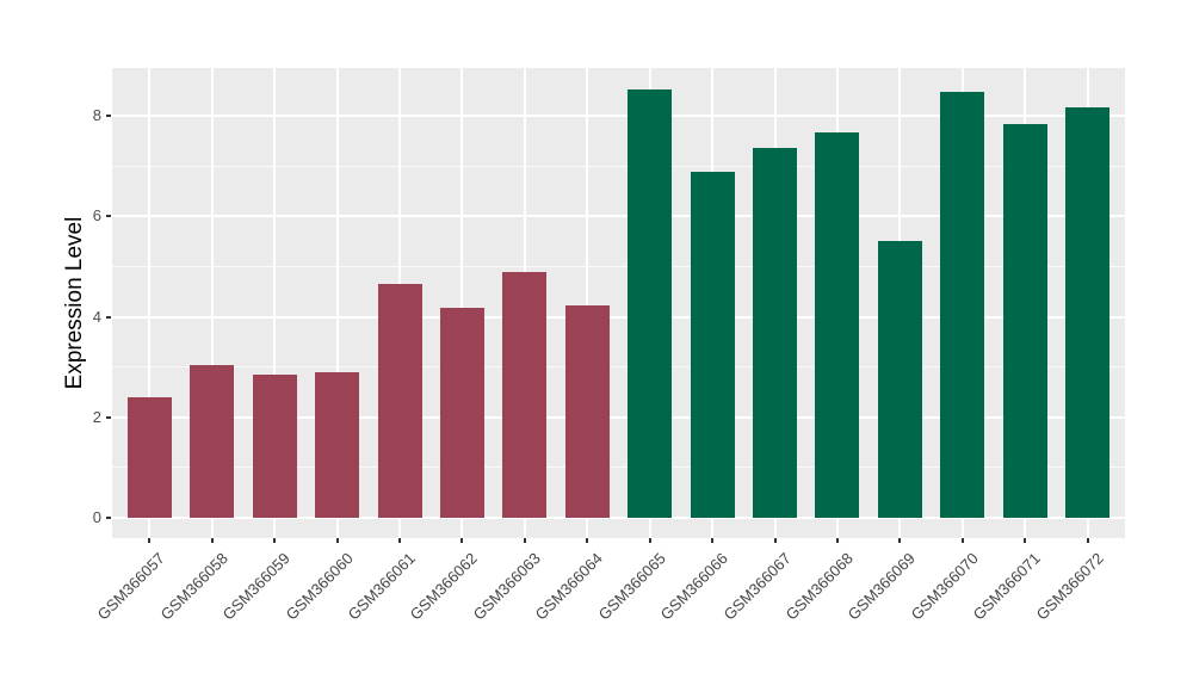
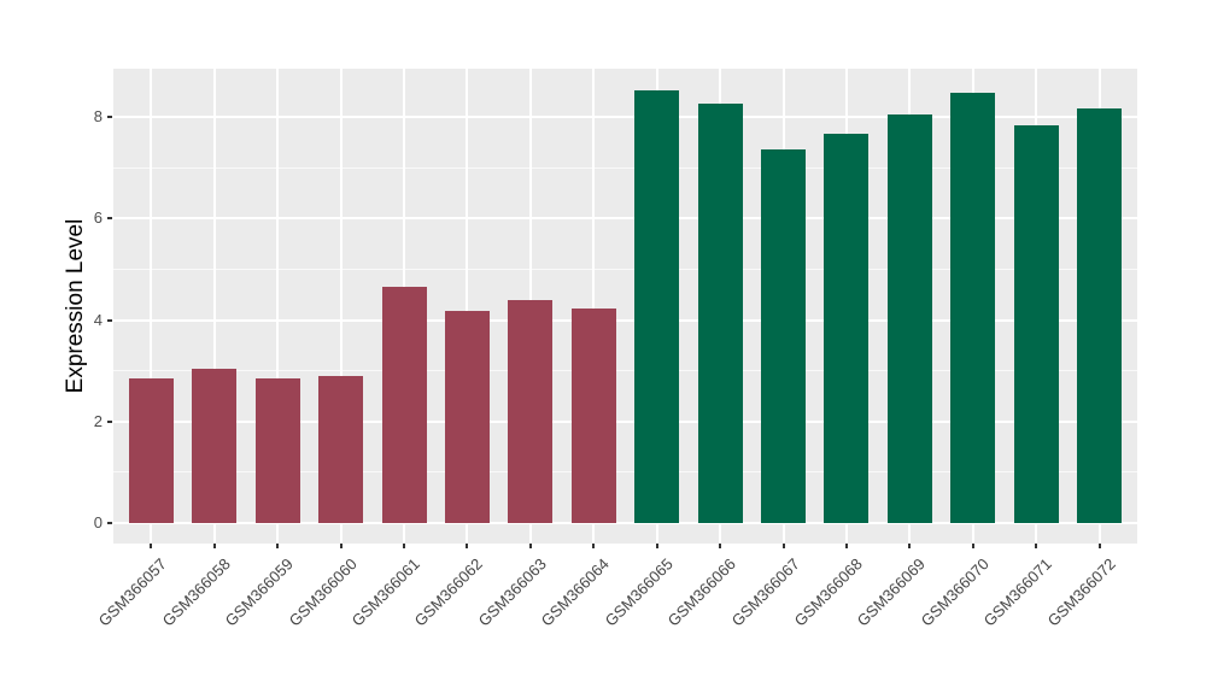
GSM366057: 2.4 -> 2.9
GSM366063: 4.9 -> 4.4
GSM366066: 6.9 -> 8.3
GSM366069: 5.5 -> 8.1
